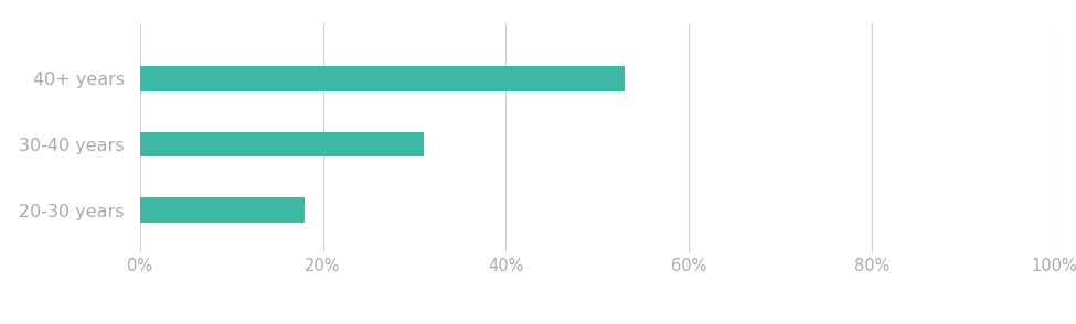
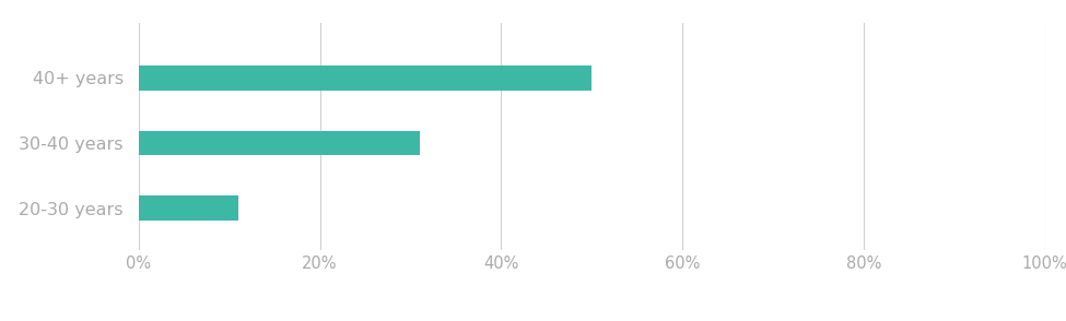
40+ years: 53% -> 50%
20-30 years: 18% -> 11%
